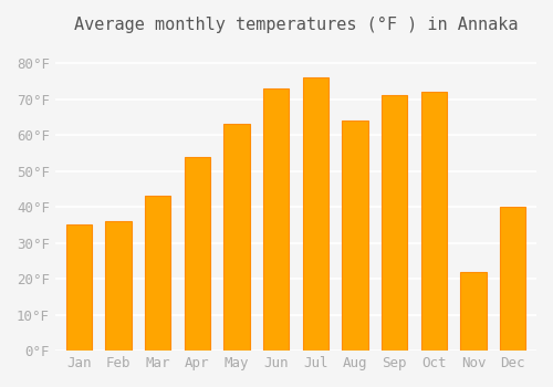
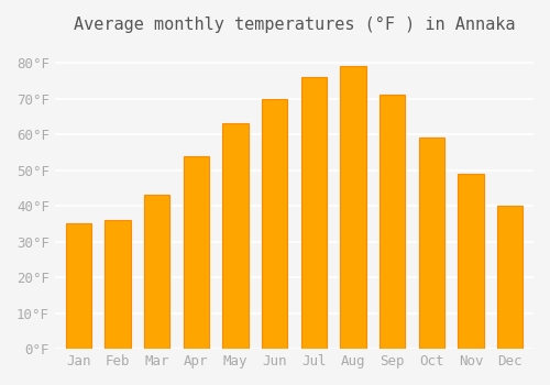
Jun: 73°F -> 70°F
Aug: 64°F -> 79°F
Oct: 72°F -> 59°F
Nov: 22°F -> 49°F
